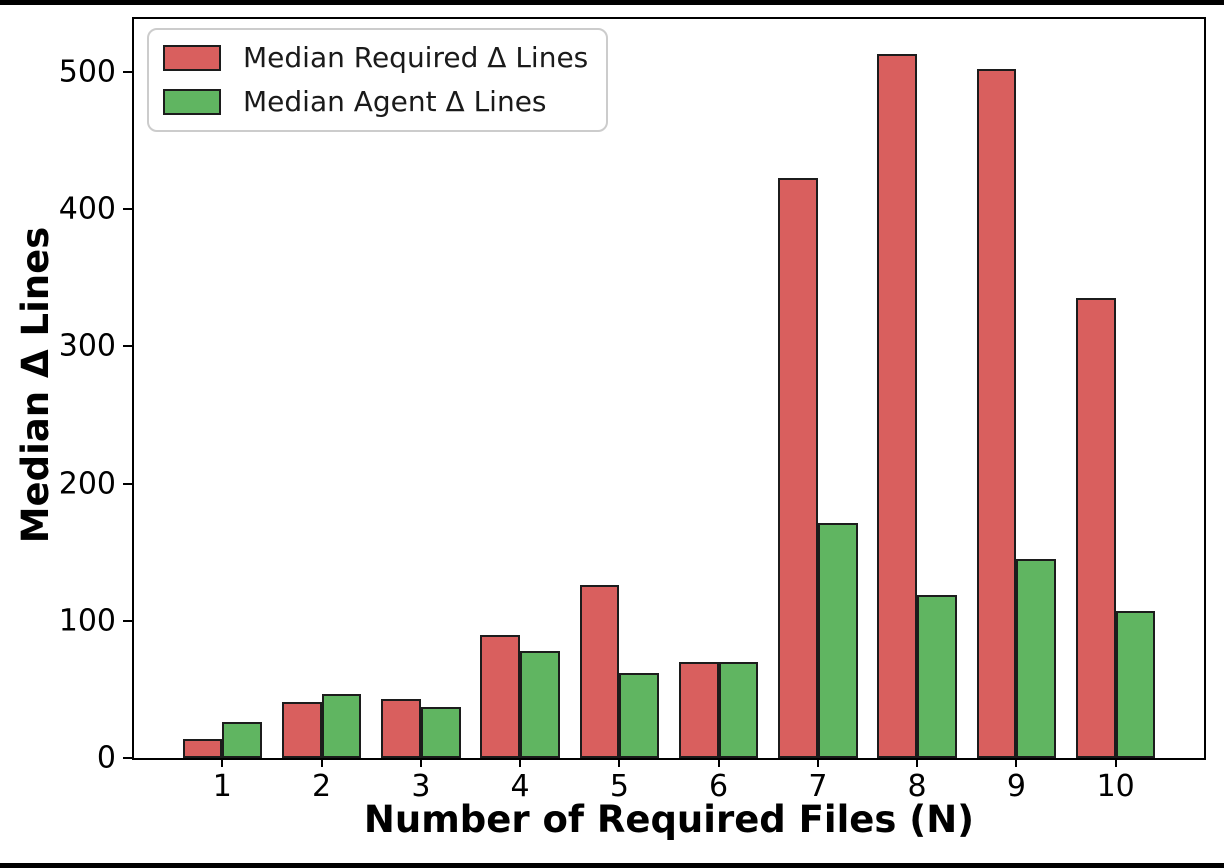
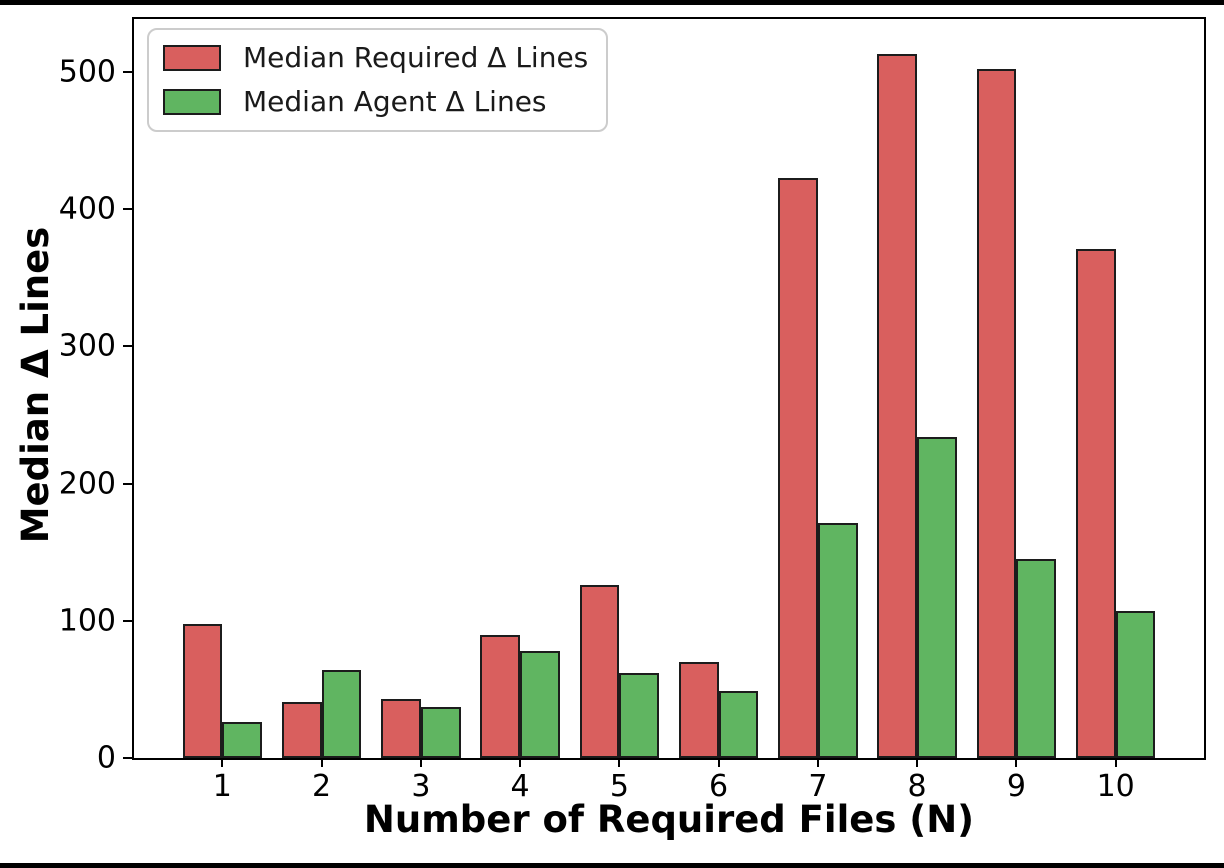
Median Required Δ Lines/1: 14 -> 98
Median Agent Δ Lines/2: 47 -> 64
Median Agent Δ Lines/6: 70 -> 49
Median Agent Δ Lines/8: 119 -> 234
Median Required Δ Lines/10: 335 -> 371
